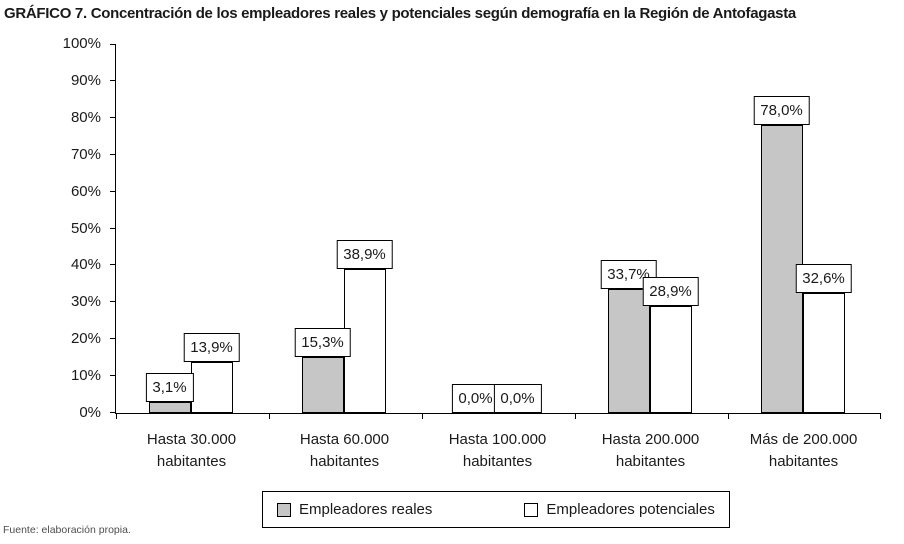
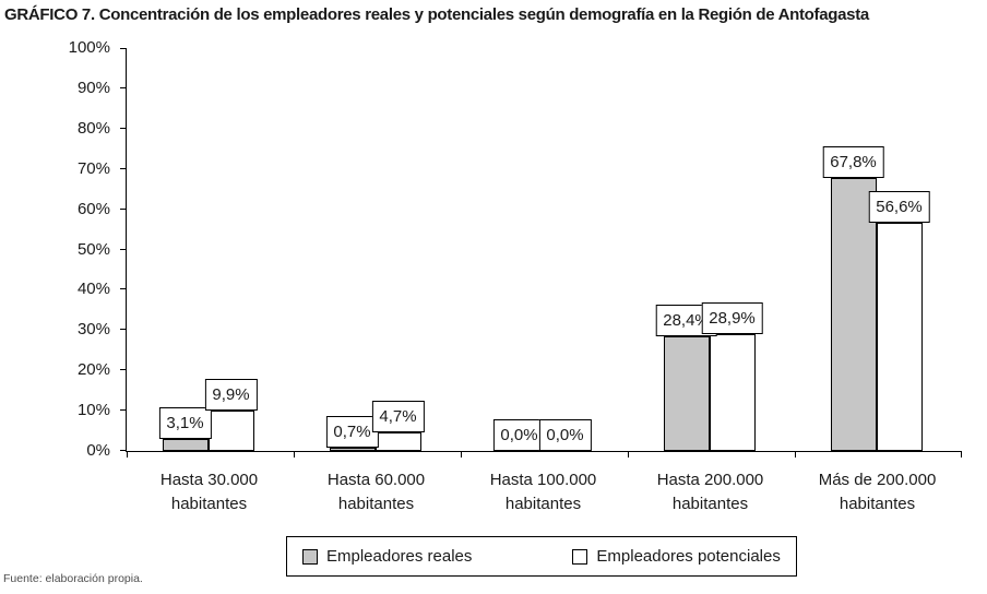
Empleadores potenciales/Hasta 30.000 habitantes: 13,9% -> 9,9%
Empleadores reales/Hasta 60.000 habitantes: 15,3% -> 0,7%
Empleadores potenciales/Hasta 60.000 habitantes: 38,9% -> 4,7%
Empleadores reales/Hasta 200.000 habitantes: 33,7% -> 28,4%
Empleadores reales/Más de 200.000 habitantes: 78,0% -> 67,8%
Empleadores potenciales/Más de 200.000 habitantes: 32,6% -> 56,6%
